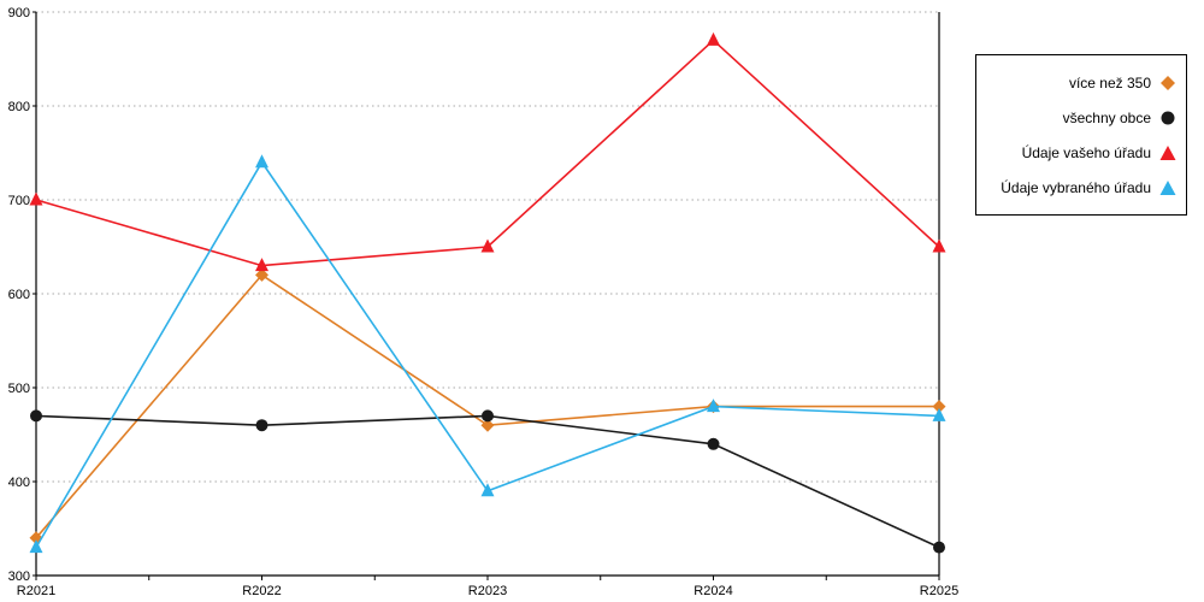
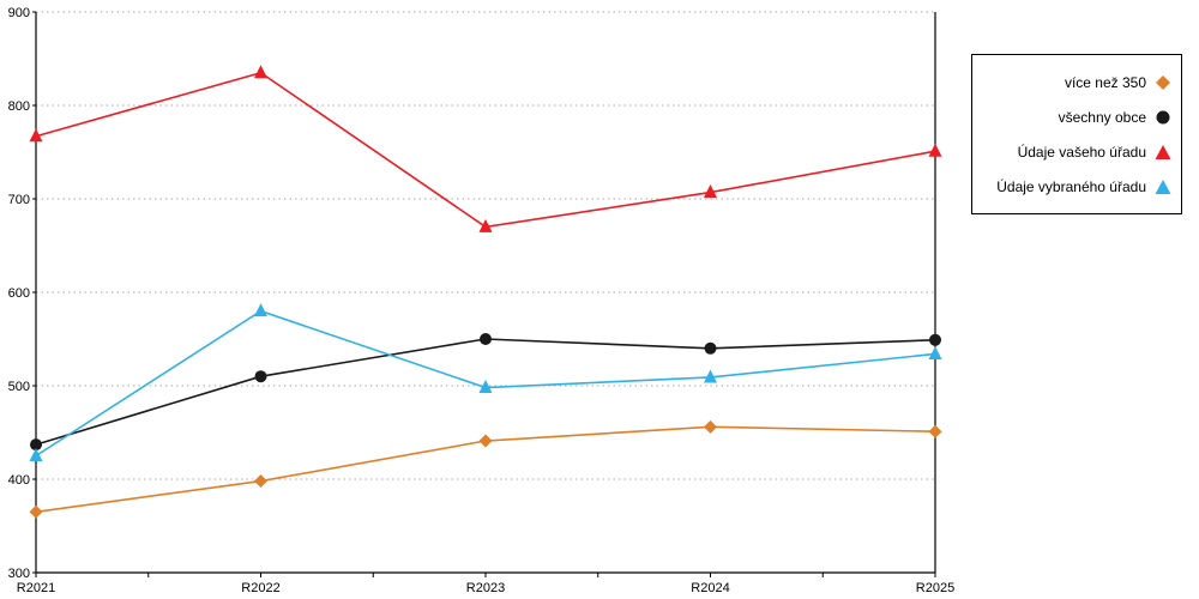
více než 350/R2021: 340 -> 360
všechny obce/R2021: 470 -> 440
Údaje vašeho úřadu/R2021: 700 -> 770
Údaje vybraného úřadu/R2021: 330 -> 420
více než 350/R2022: 620 -> 400
všechny obce/R2022: 460 -> 510
Údaje vašeho úřadu/R2022: 630 -> 840
Údaje vybraného úřadu/R2022: 740 -> 580
více než 350/R2023: 460 -> 440
všechny obce/R2023: 470 -> 550
Údaje vašeho úřadu/R2023: 650 -> 670
Údaje vybraného úřadu/R2023: 390 -> 500
více než 350/R2024: 480 -> 460
všechny obce/R2024: 440 -> 540
Údaje vašeho úřadu/R2024: 870 -> 710
Údaje vybraného úřadu/R2024: 480 -> 510
více než 350/R2025: 480 -> 450
všechny obce/R2025: 330 -> 550
Údaje vašeho úřadu/R2025: 650 -> 750
Údaje vybraného úřadu/R2025: 470 -> 530
